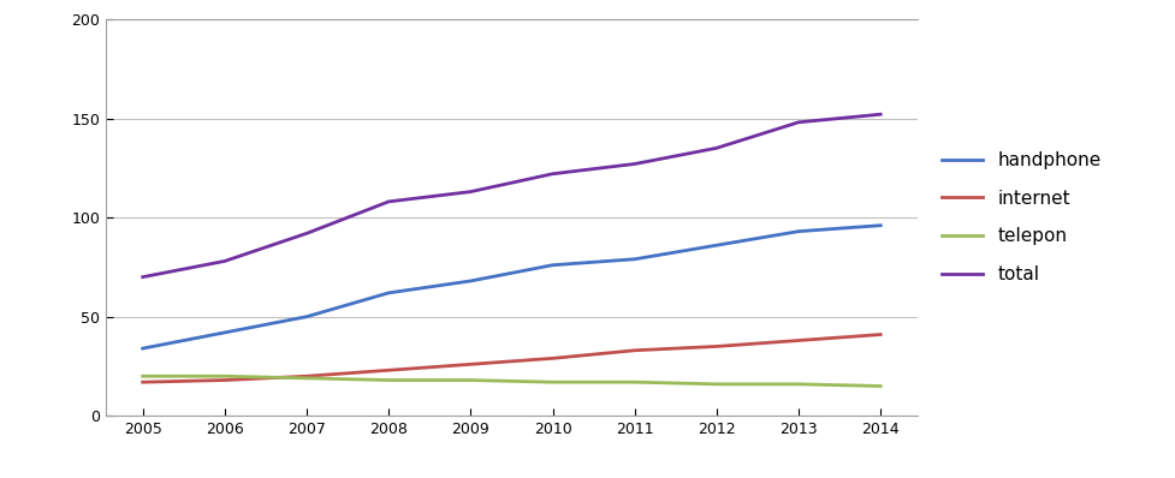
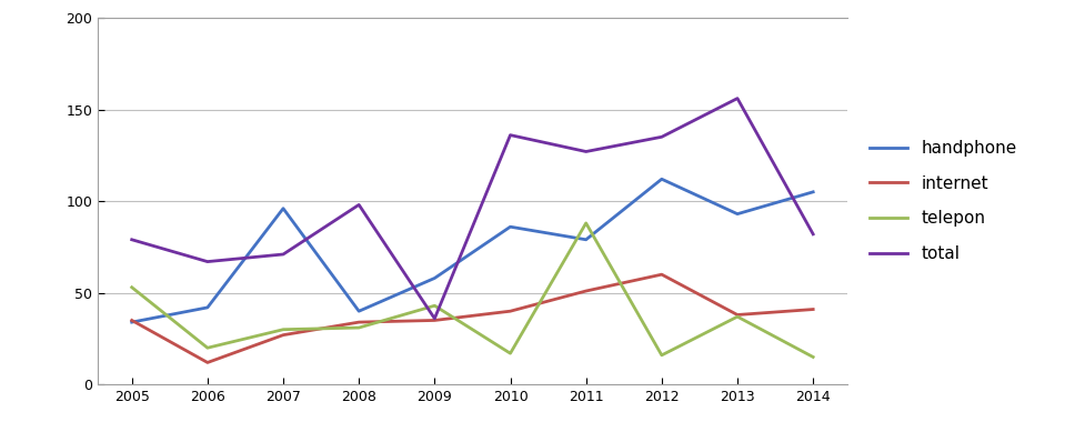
internet/2005: 17 -> 35
telepon/2005: 20 -> 53
total/2005: 70 -> 79
internet/2006: 18 -> 12
total/2006: 78 -> 67
handphone/2007: 50 -> 96
internet/2007: 20 -> 27
telepon/2007: 19 -> 30
total/2007: 92 -> 71
handphone/2008: 62 -> 40
internet/2008: 23 -> 34
telepon/2008: 18 -> 31
total/2008: 108 -> 98
handphone/2009: 68 -> 58
internet/2009: 26 -> 35
telepon/2009: 18 -> 43
total/2009: 113 -> 36
handphone/2010: 76 -> 86
internet/2010: 29 -> 40
total/2010: 122 -> 136
internet/2011: 33 -> 51
telepon/2011: 17 -> 88
handphone/2012: 86 -> 112
internet/2012: 35 -> 60
telepon/2013: 16 -> 37
total/2013: 148 -> 156
handphone/2014: 96 -> 105
total/2014: 152 -> 82
